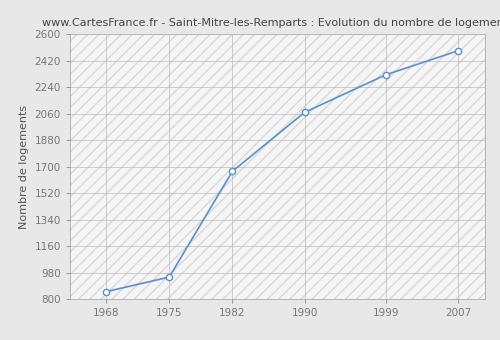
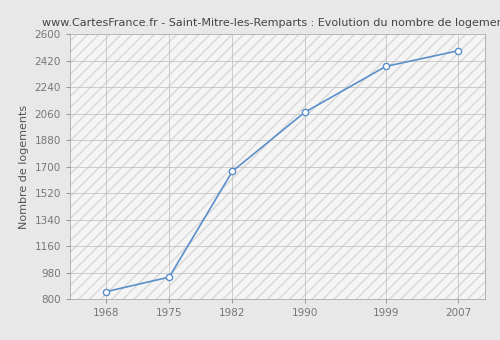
1999: 2320 -> 2380
